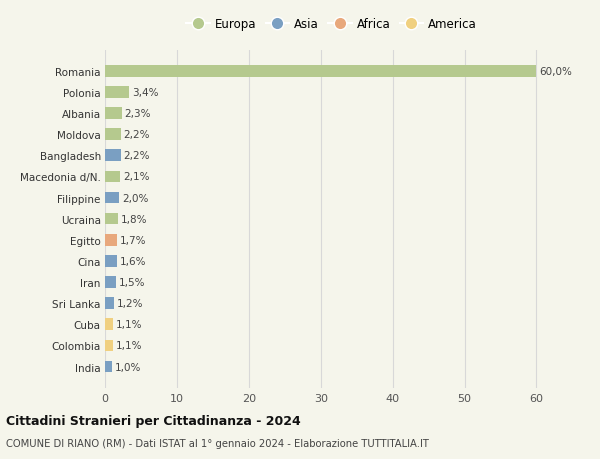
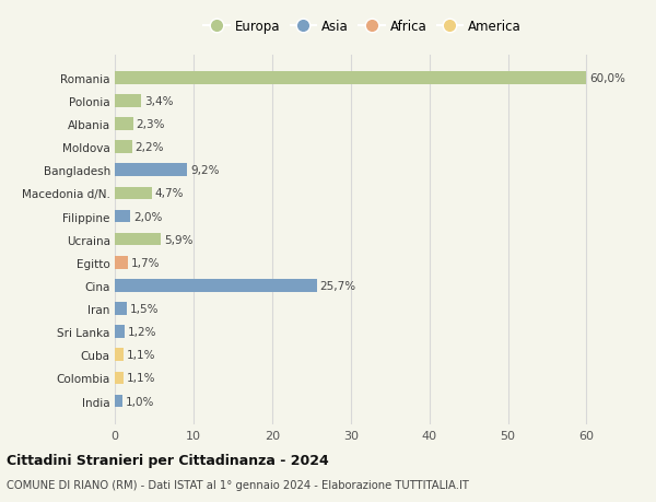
Bangladesh: 2,2% -> 9,2%
Macedonia d/N.: 2,1% -> 4,7%
Ucraina: 1,8% -> 5,9%
Cina: 1,6% -> 25,7%
